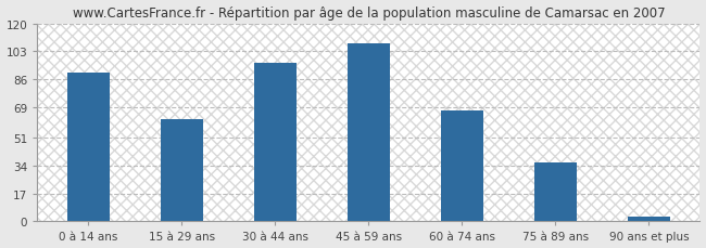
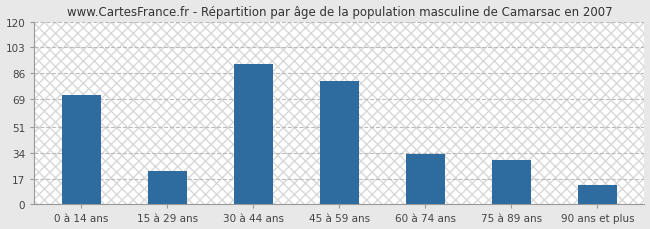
0 à 14 ans: 90 -> 72
15 à 29 ans: 62 -> 22
30 à 44 ans: 96 -> 92
45 à 59 ans: 108 -> 81
60 à 74 ans: 67 -> 33
75 à 89 ans: 36 -> 29
90 ans et plus: 3 -> 13
